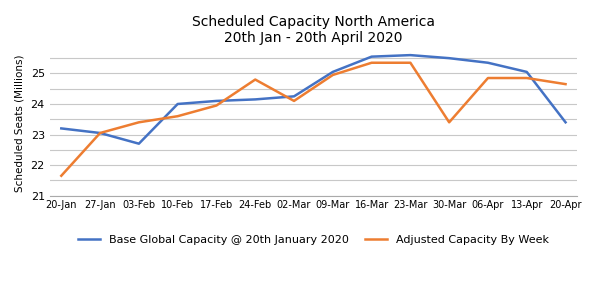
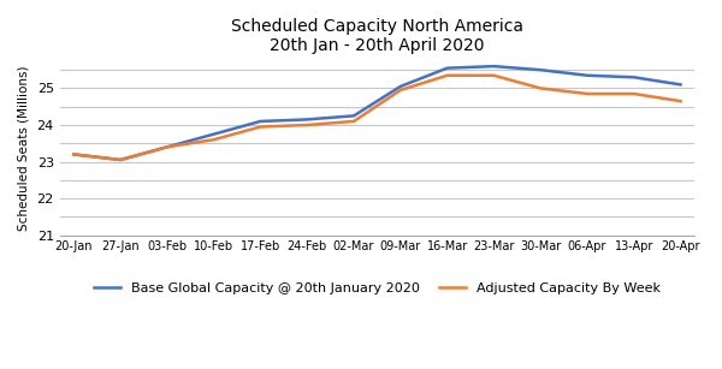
Adjusted Capacity By Week/20-Jan: 21.65 -> 23.20
Base Global Capacity @ 20th January 2020/03-Feb: 22.70 -> 23.40
Base Global Capacity @ 20th January 2020/10-Feb: 24.00 -> 23.75
Adjusted Capacity By Week/24-Feb: 24.80 -> 24.00
Adjusted Capacity By Week/30-Mar: 23.40 -> 25.00
Base Global Capacity @ 20th January 2020/13-Apr: 25.05 -> 25.30
Base Global Capacity @ 20th January 2020/20-Apr: 23.40 -> 25.10
